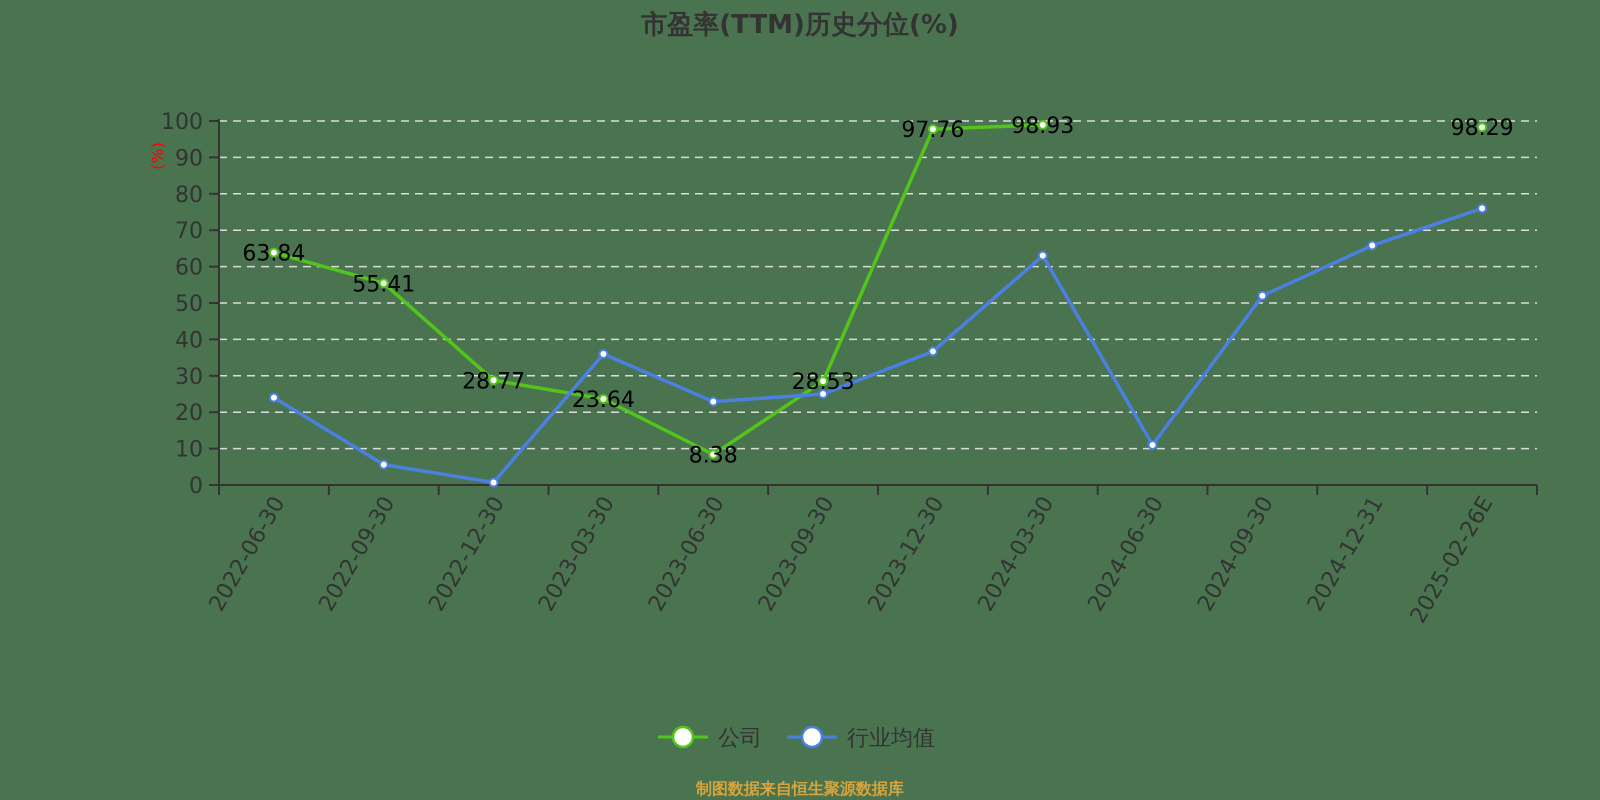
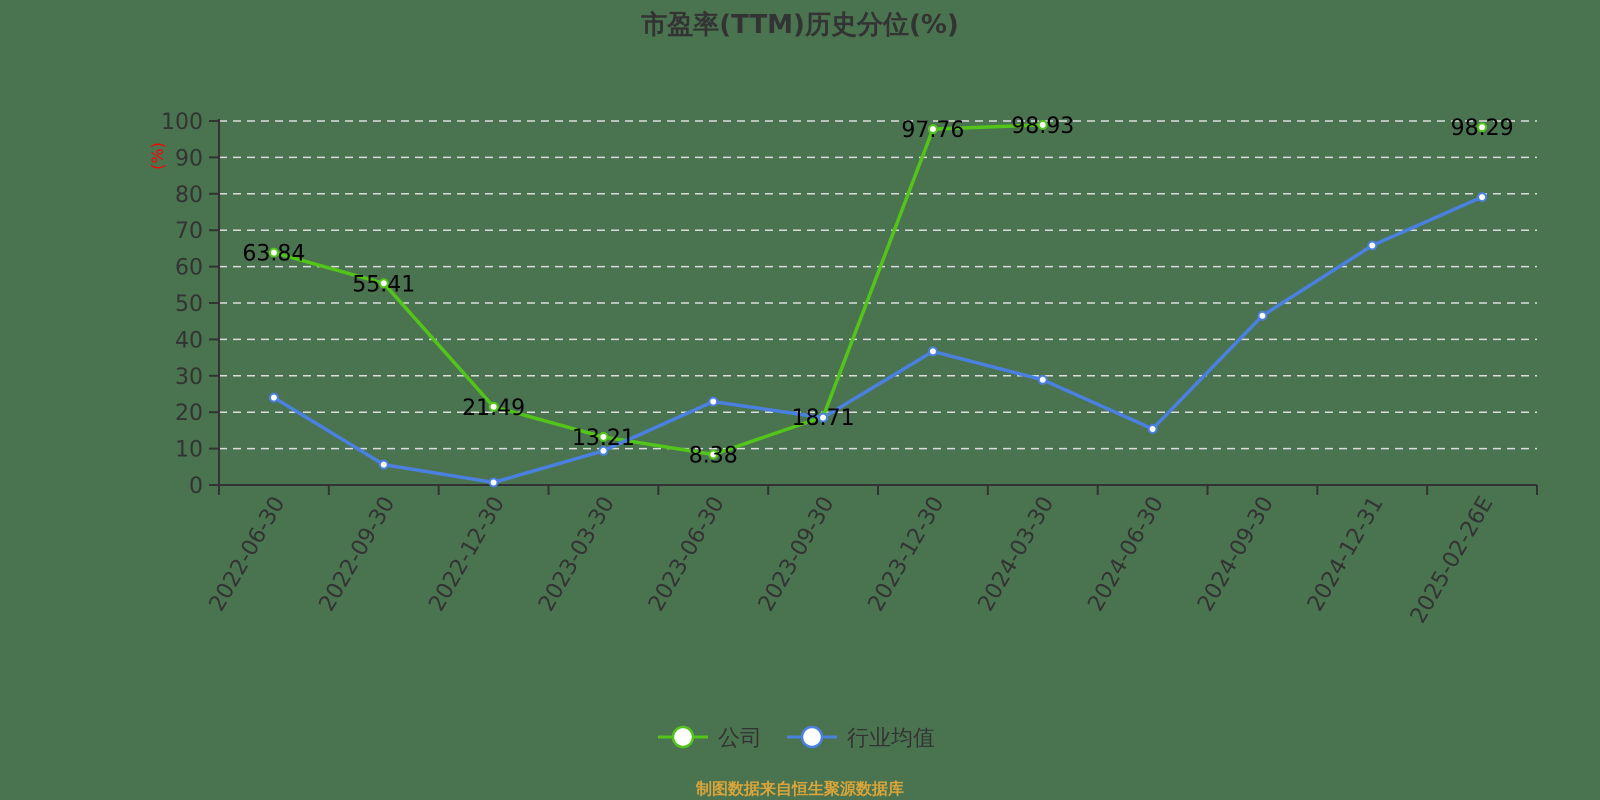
公司/2022-12-30: 28.77 -> 21.49
公司/2023-03-30: 23.64 -> 13.21
行业均值/2023-03-30: 36 -> 9
公司/2023-09-30: 28.53 -> 18.71
行业均值/2023-09-30: 25 -> 18
行业均值/2024-03-30: 63 -> 29
行业均值/2024-06-30: 11 -> 15
行业均值/2024-09-30: 52 -> 46
行业均值/2025-02-26E: 76 -> 79
